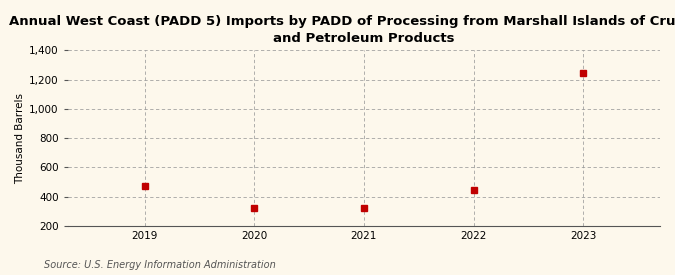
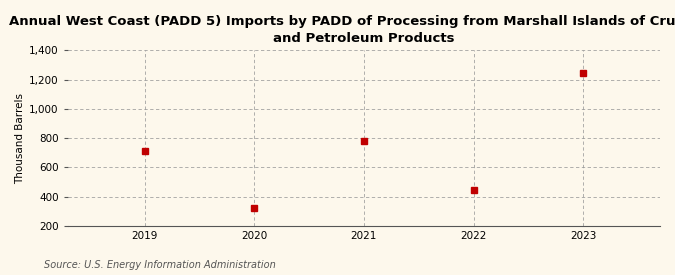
2019: 480 -> 710
2021: 320 -> 780
